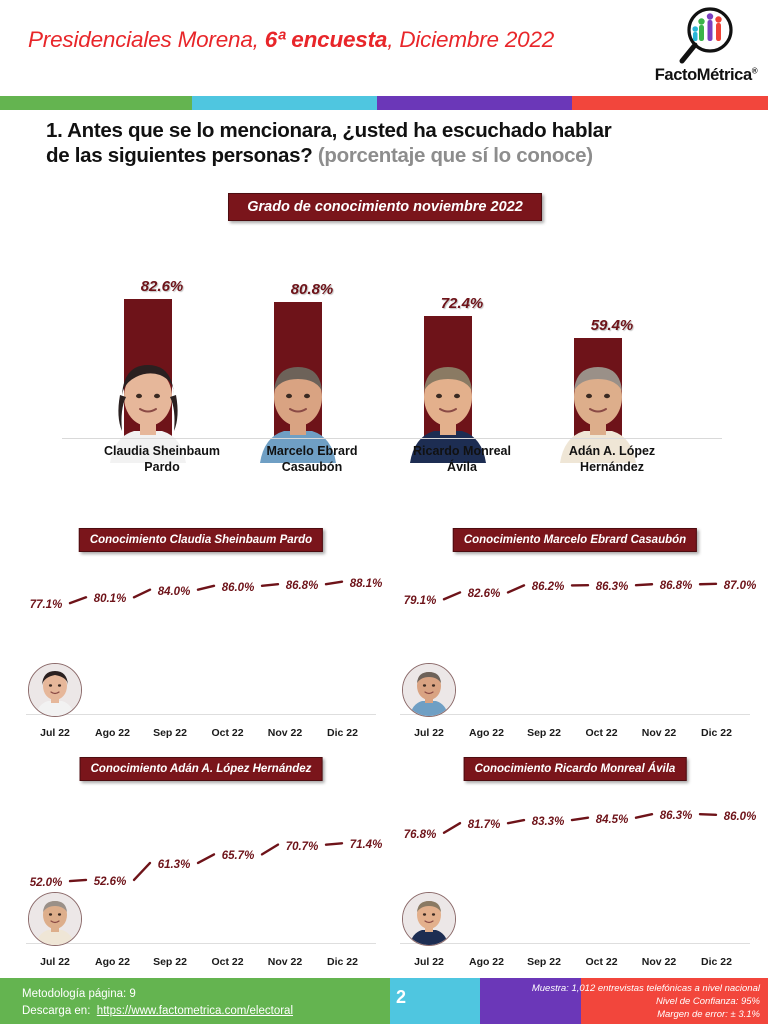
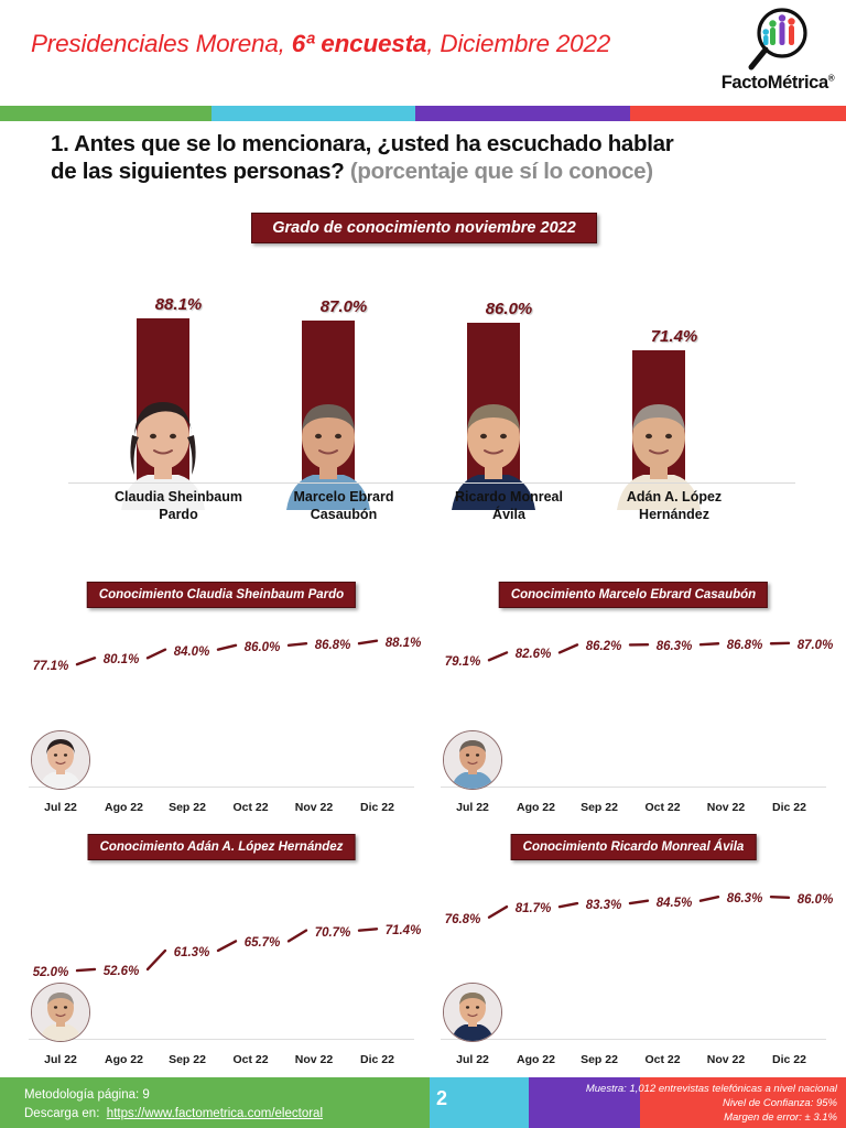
Grado de conocimiento noviembre 2022/Claudia Sheinbaum Pardo: 82.6% -> 88.1%
Grado de conocimiento noviembre 2022/Marcelo Ebrard Casaubón: 80.8% -> 87.0%
Grado de conocimiento noviembre 2022/Ricardo Monreal Ávila: 72.4% -> 86.0%
Grado de conocimiento noviembre 2022/Adán A. López Hernández: 59.4% -> 71.4%
